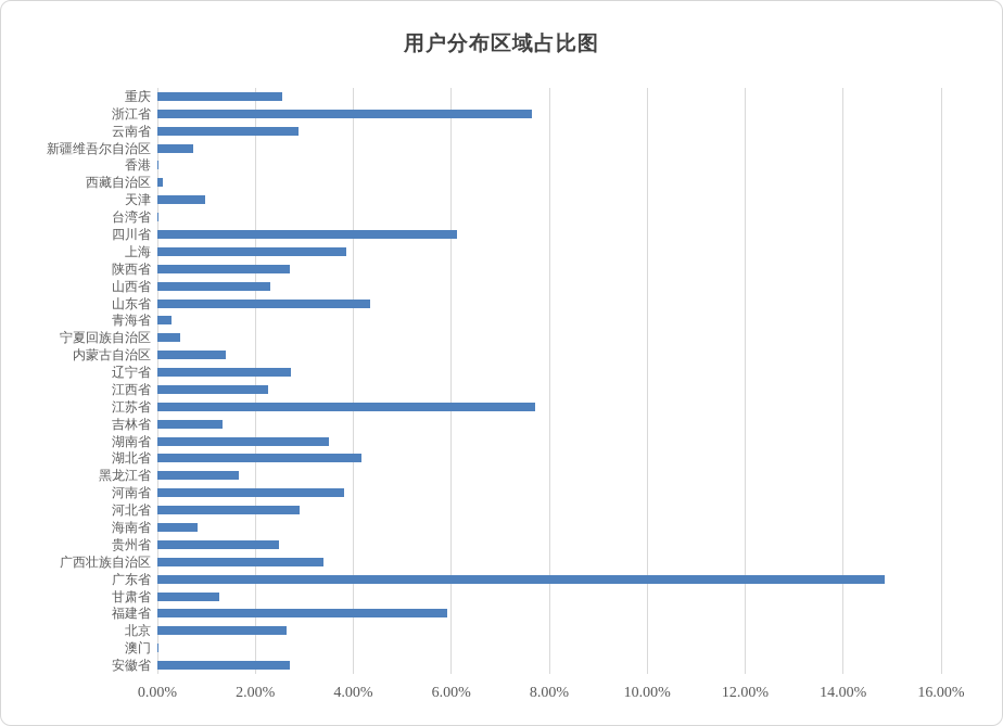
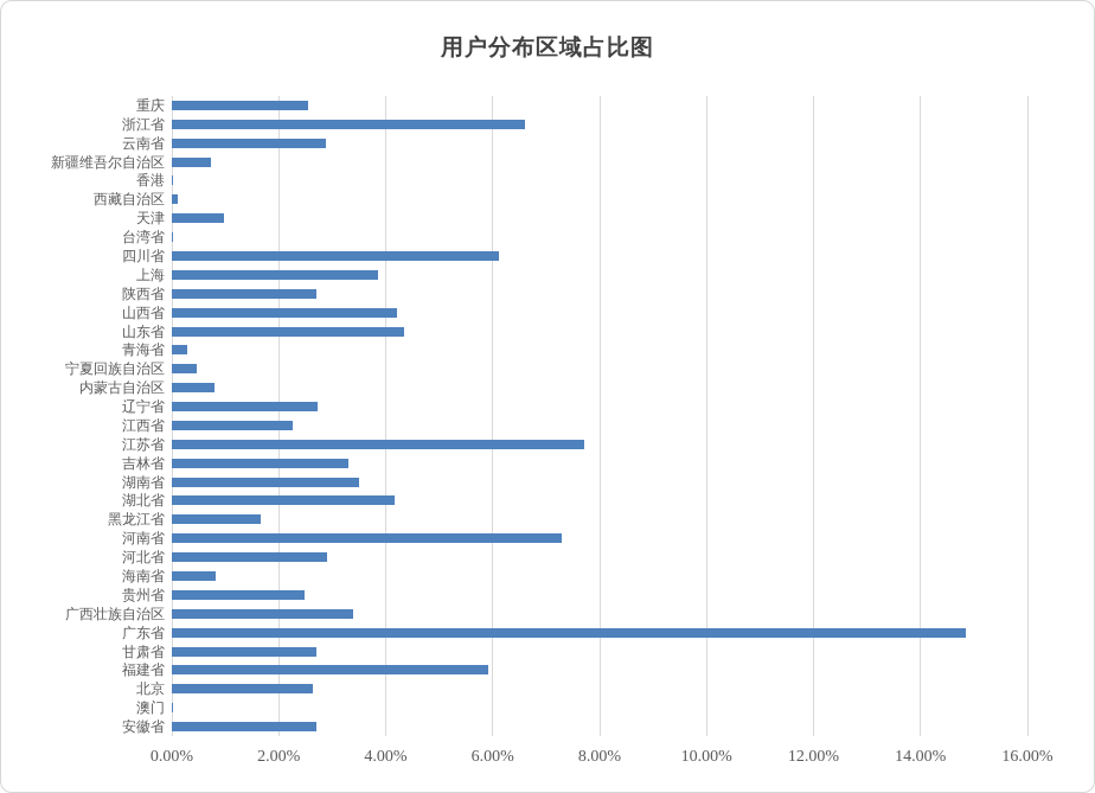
浙江省: 7.6% -> 6.6%
山西省: 2.3% -> 4.2%
内蒙古自治区: 1.4% -> 0.8%
吉林省: 1.3% -> 3.3%
河南省: 3.8% -> 7.3%
甘肃省: 1.3% -> 2.7%
